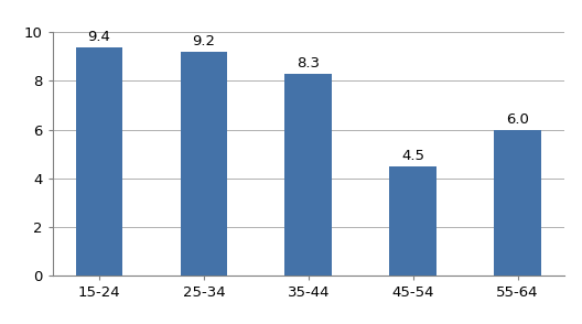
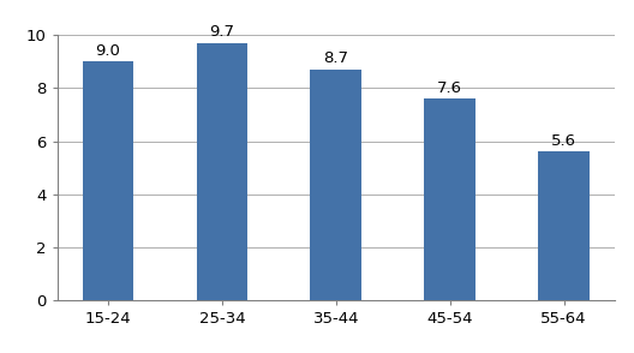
15-24: 9.4 -> 9.0
25-34: 9.2 -> 9.7
35-44: 8.3 -> 8.7
45-54: 4.5 -> 7.6
55-64: 6.0 -> 5.6
